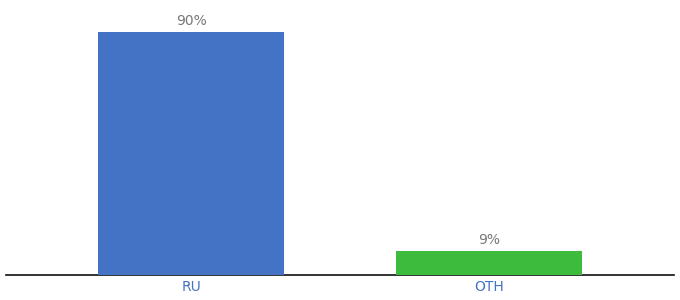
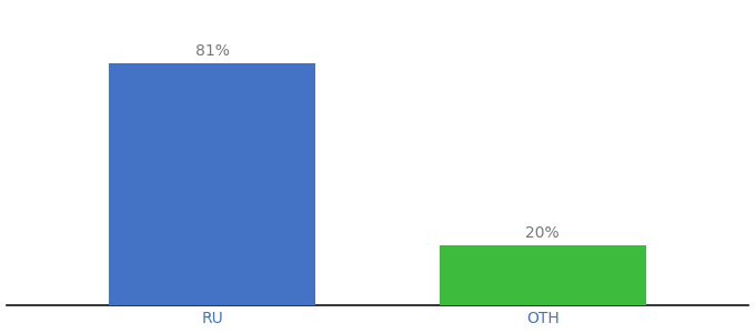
RU: 90% -> 81%
OTH: 9% -> 20%
